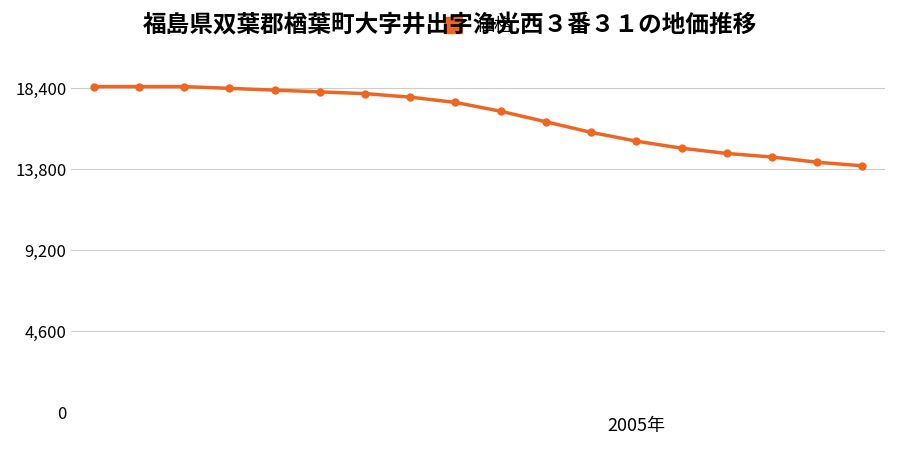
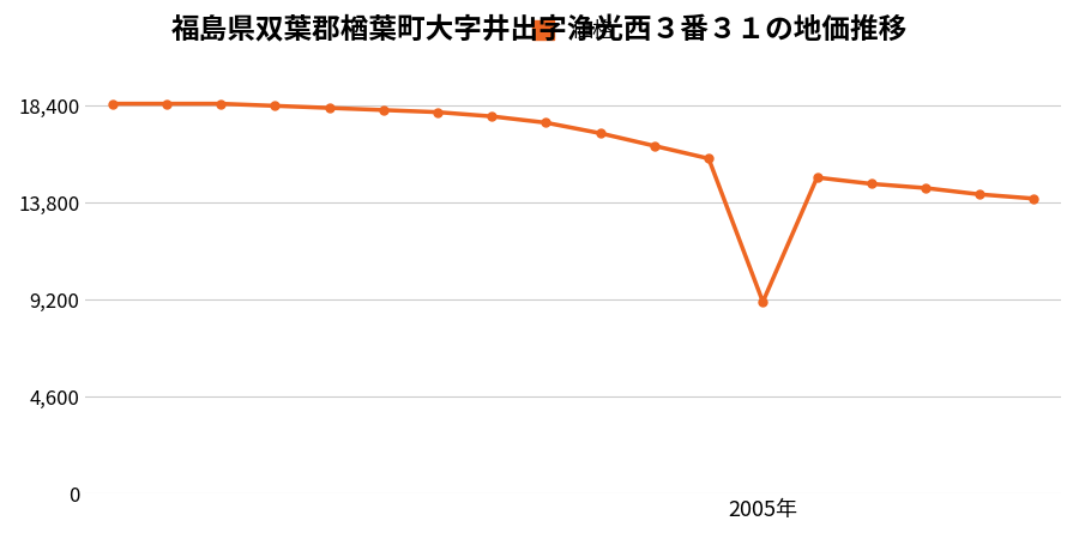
2005年: 15,400 -> 9,100
